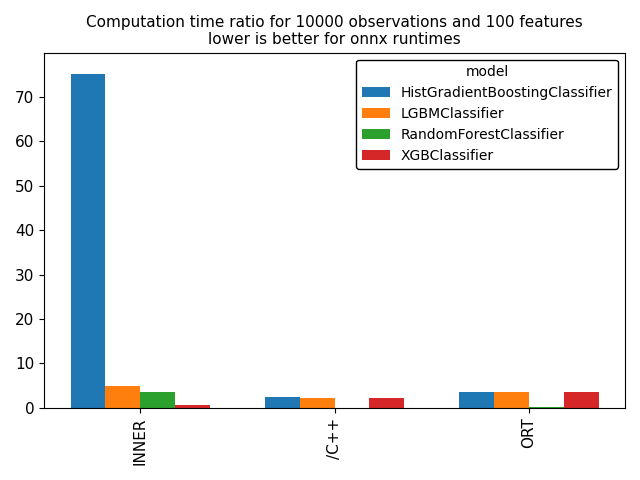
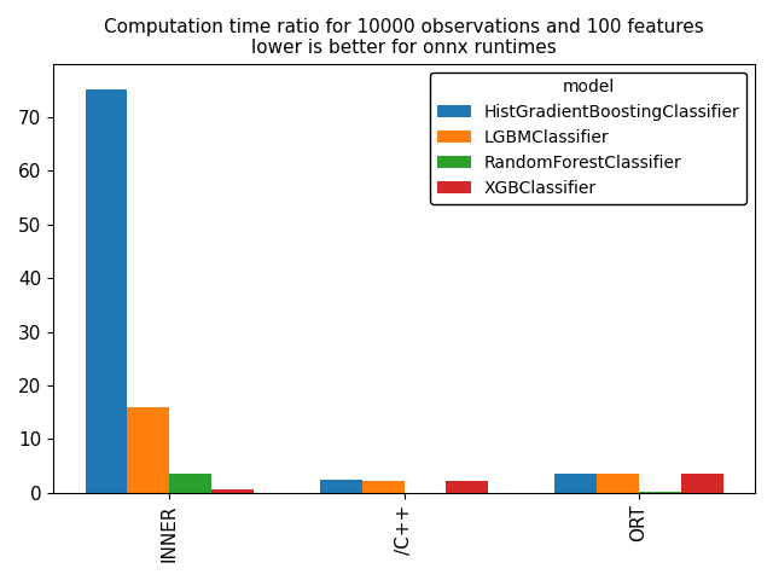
LGBMClassifier/INNER: 4.9 -> 16.0
